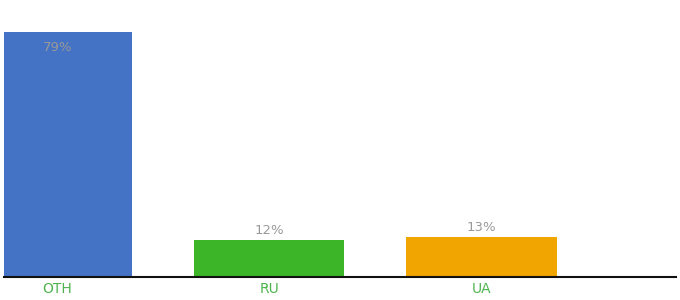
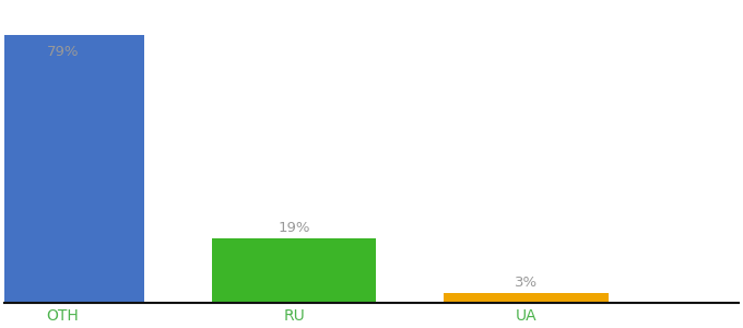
RU: 12% -> 19%
UA: 13% -> 3%
